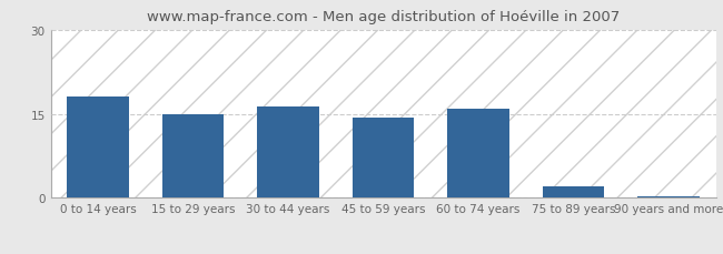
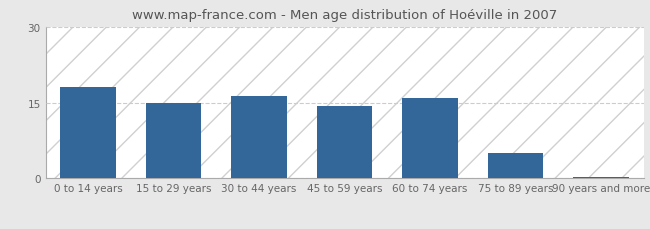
75 to 89 years: 2.0 -> 5.0
